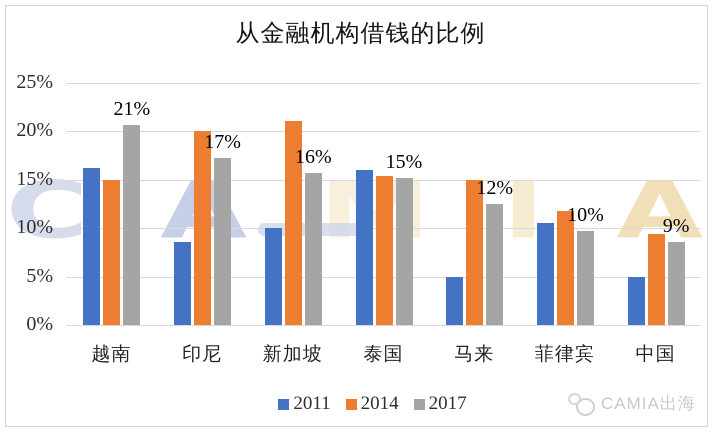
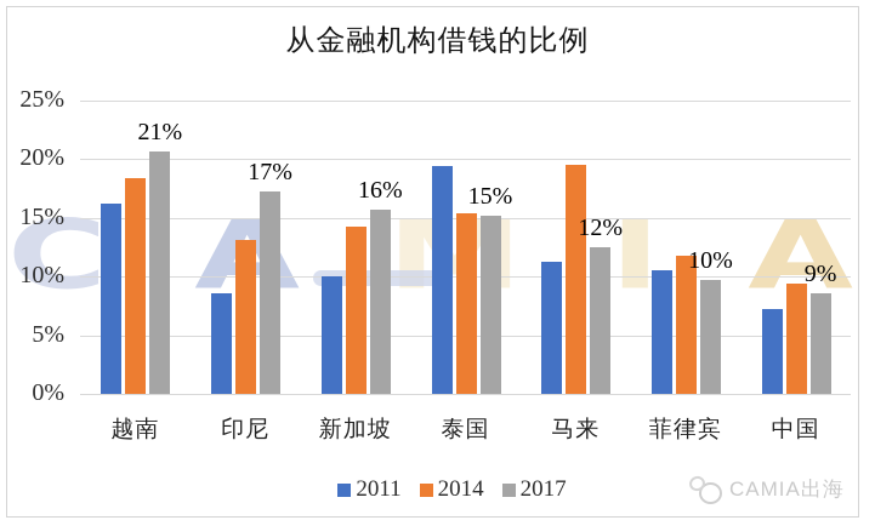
2014/越南: 15% -> 18%
2014/印尼: 20% -> 13%
2014/新加坡: 21% -> 14%
2011/泰国: 16% -> 19%
2011/马来: 5% -> 11%
2014/马来: 15% -> 20%
2011/中国: 5% -> 7%
